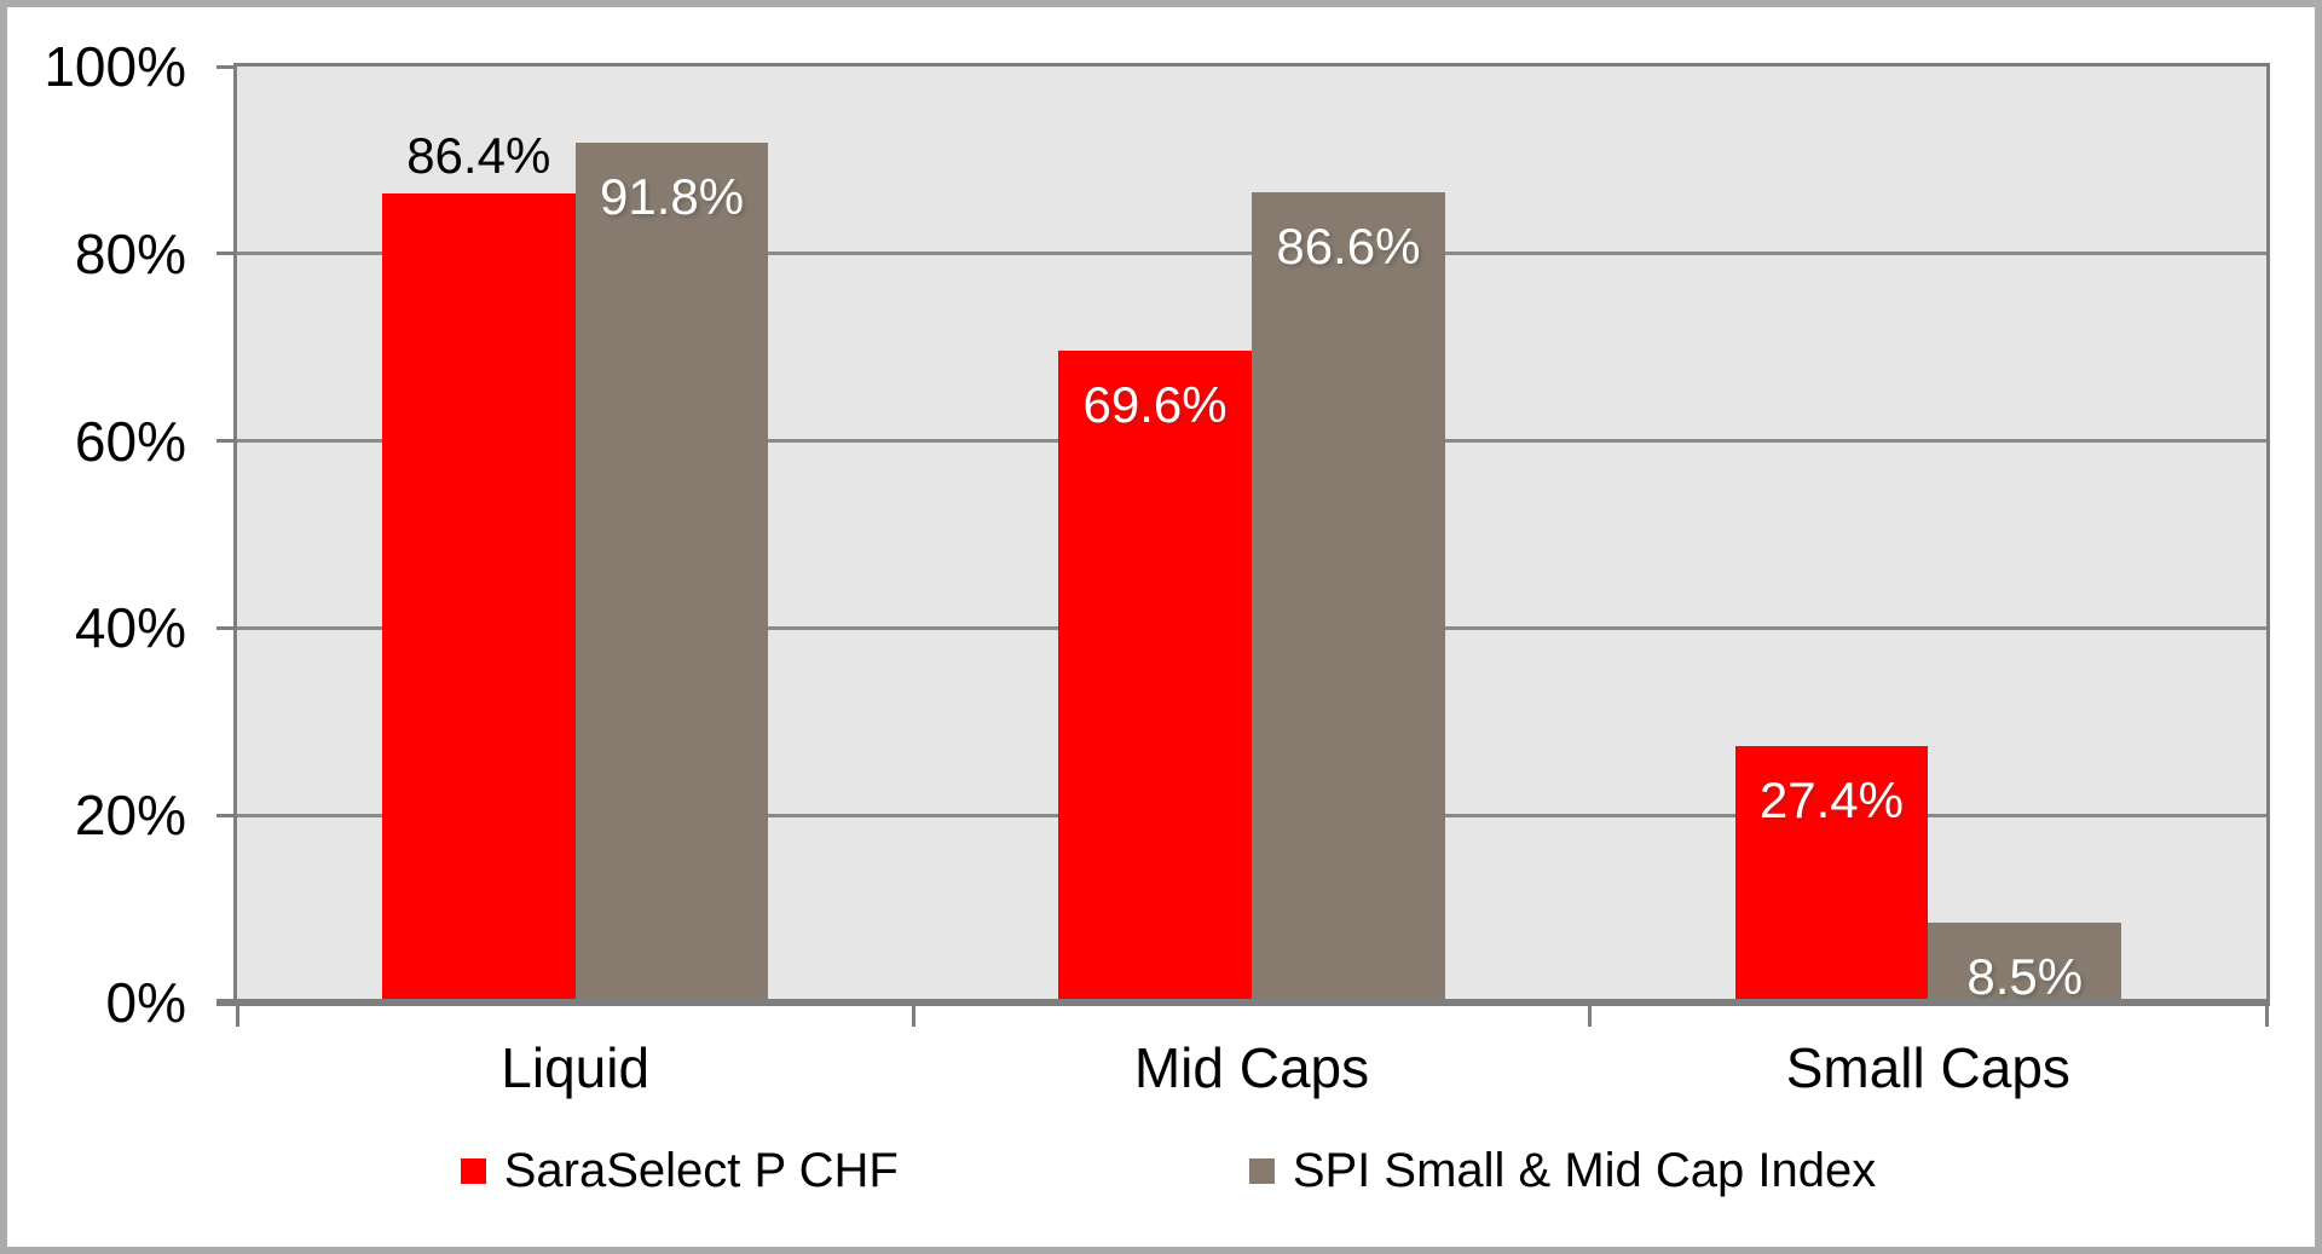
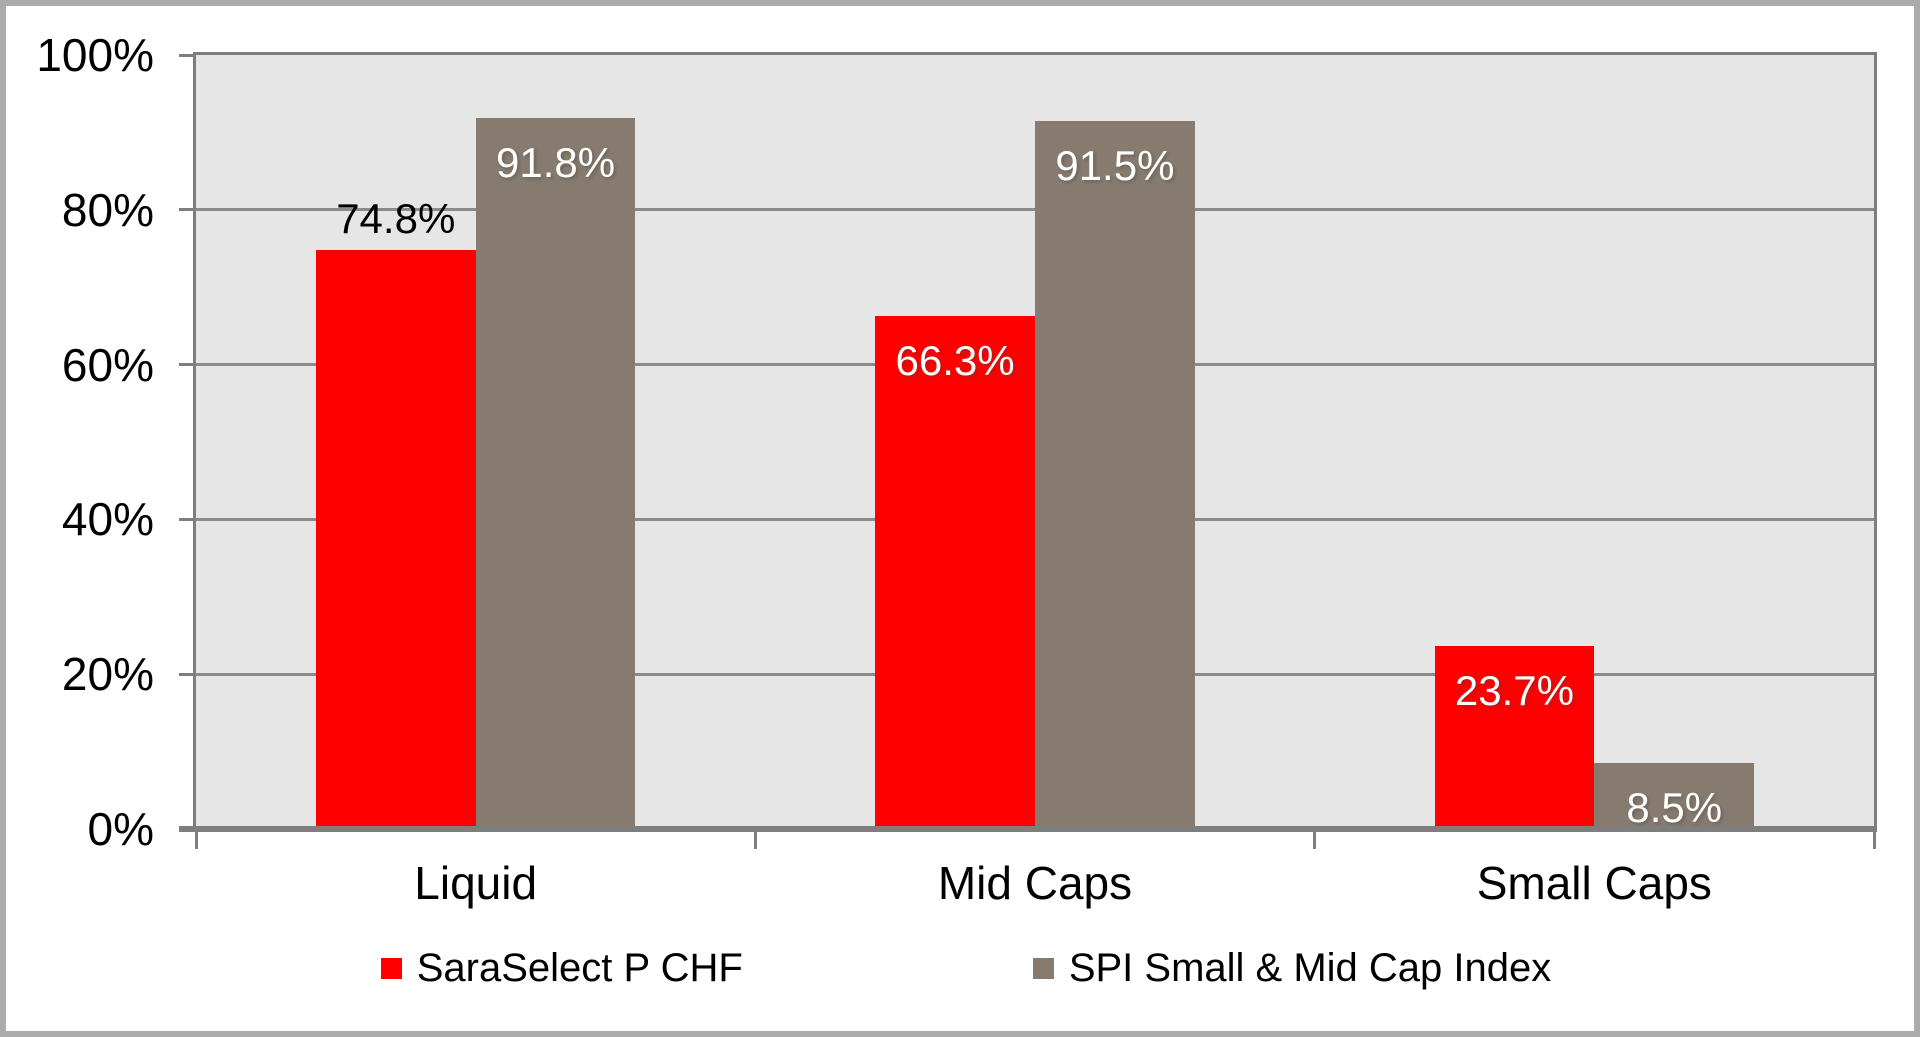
SaraSelect P CHF/Liquid: 86.4% -> 74.8%
SaraSelect P CHF/Mid Caps: 69.6% -> 66.3%
SPI Small & Mid Cap Index/Mid Caps: 86.6% -> 91.5%
SaraSelect P CHF/Small Caps: 27.4% -> 23.7%
